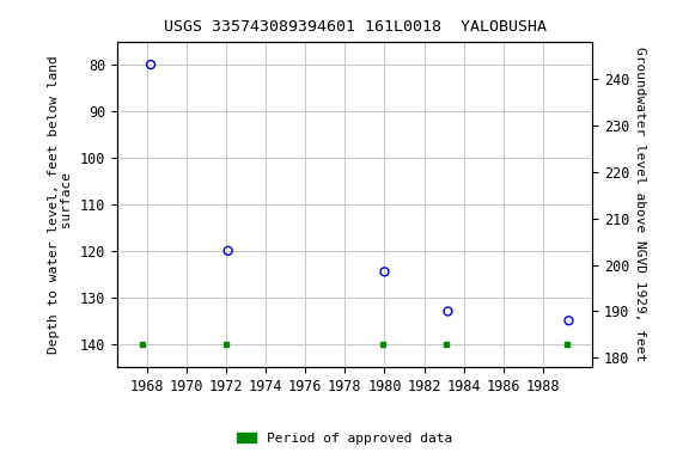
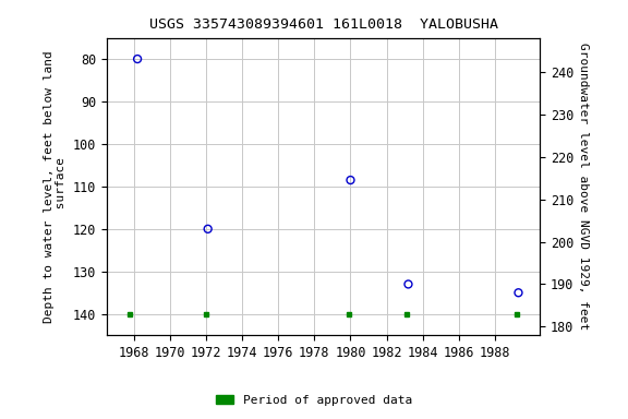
1980: 124.5 -> 108.5
